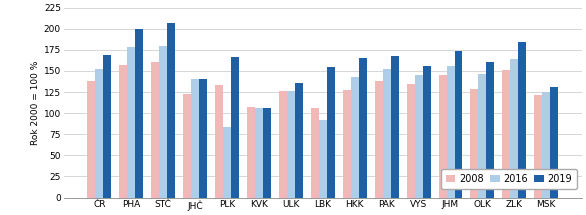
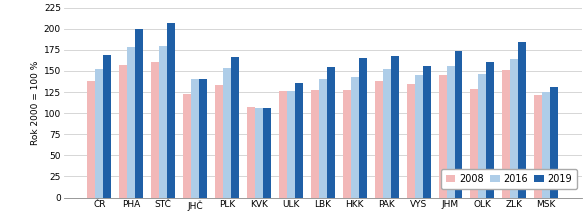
2016/PLK: 84 -> 153
2008/LBK: 106 -> 127
2016/LBK: 92 -> 140
